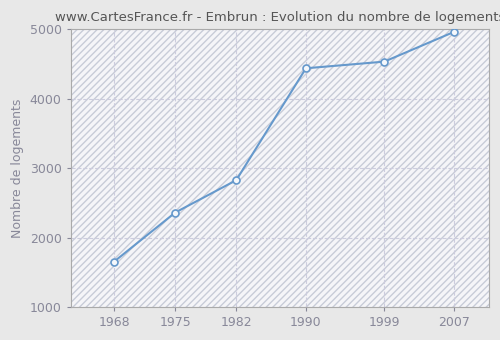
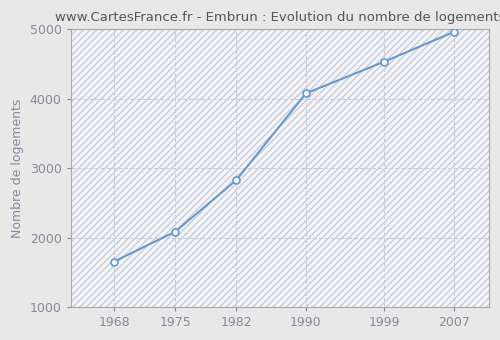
1975: 2360 -> 2080
1990: 4440 -> 4080
